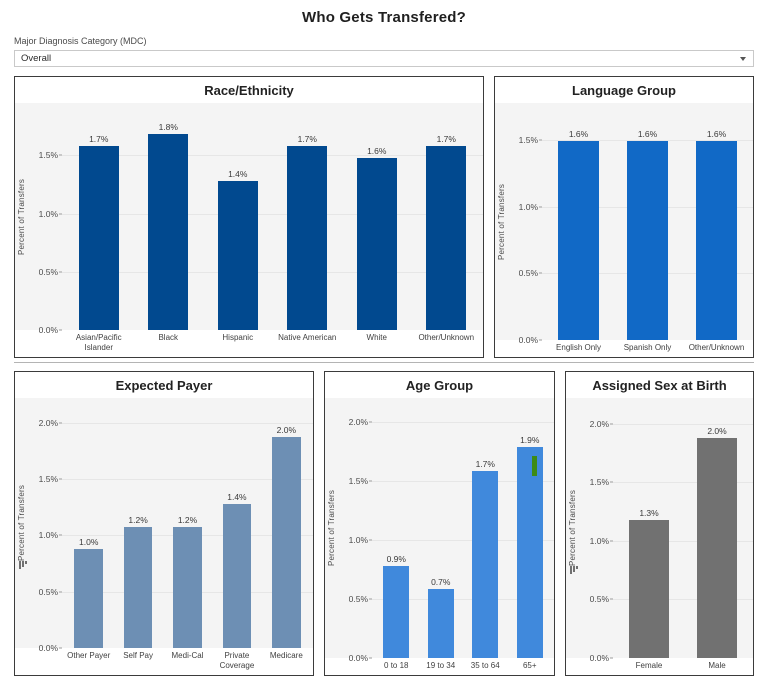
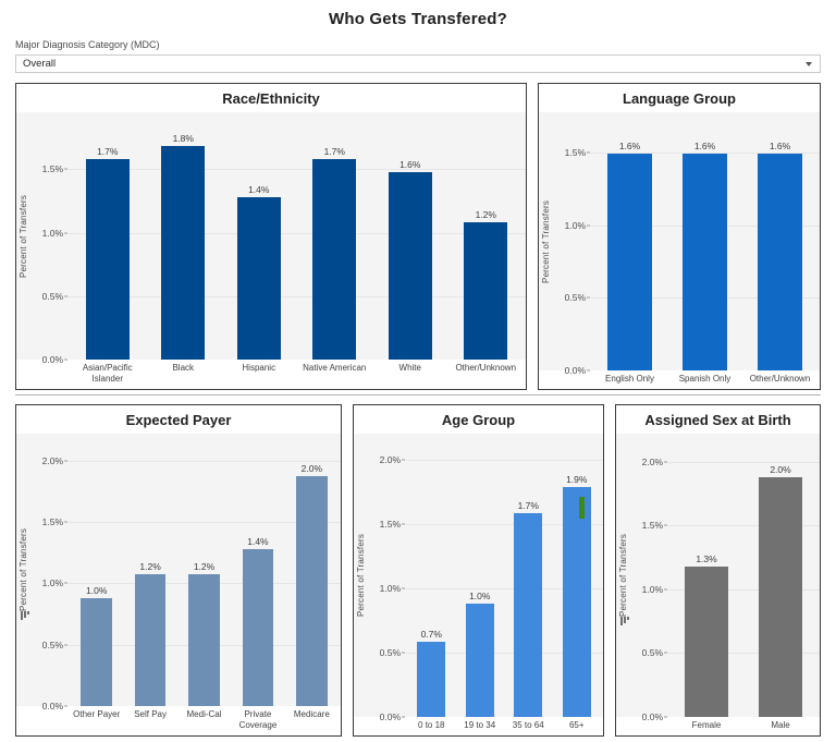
Race/Ethnicity/Other/Unknown: 1.7% -> 1.2%
Age Group/0 to 18: 0.9% -> 0.7%
Age Group/19 to 34: 0.7% -> 1.0%
